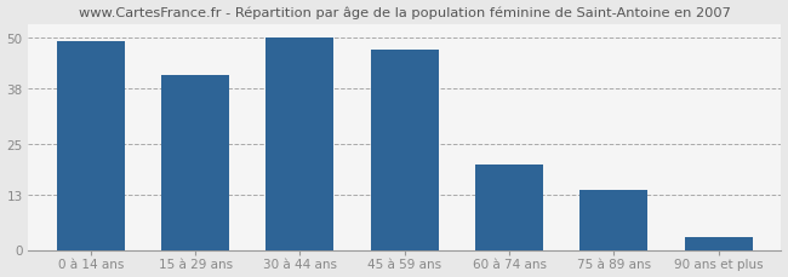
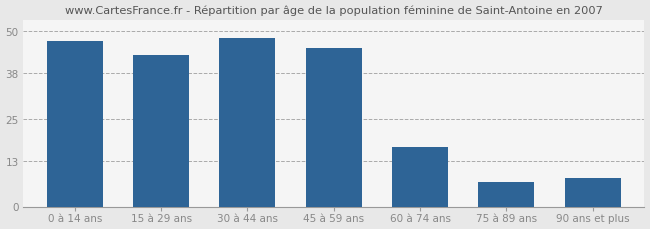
0 à 14 ans: 49 -> 47
15 à 29 ans: 41 -> 43
30 à 44 ans: 50 -> 48
45 à 59 ans: 47 -> 45
60 à 74 ans: 20 -> 17
75 à 89 ans: 14 -> 7
90 ans et plus: 3 -> 8
